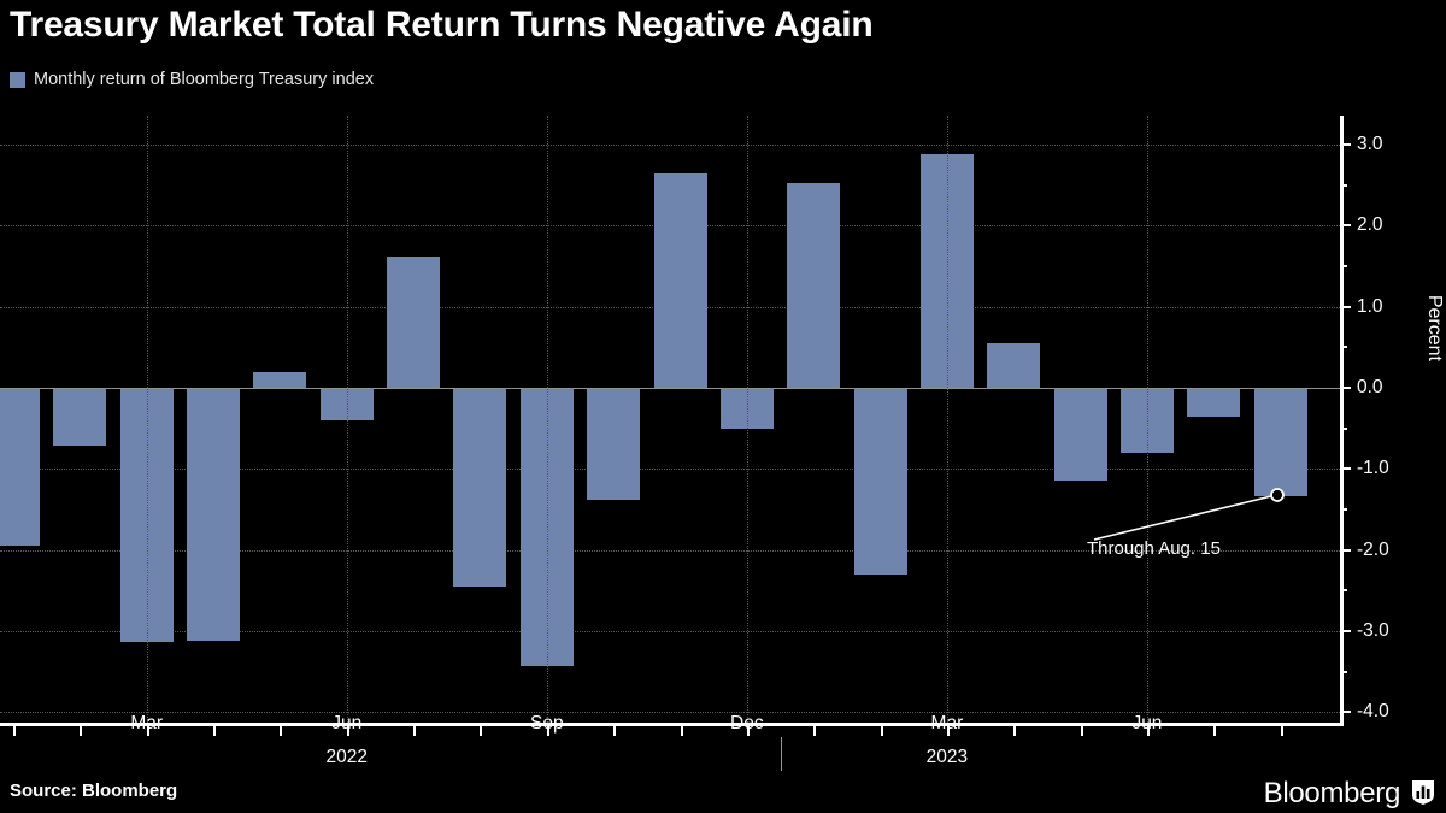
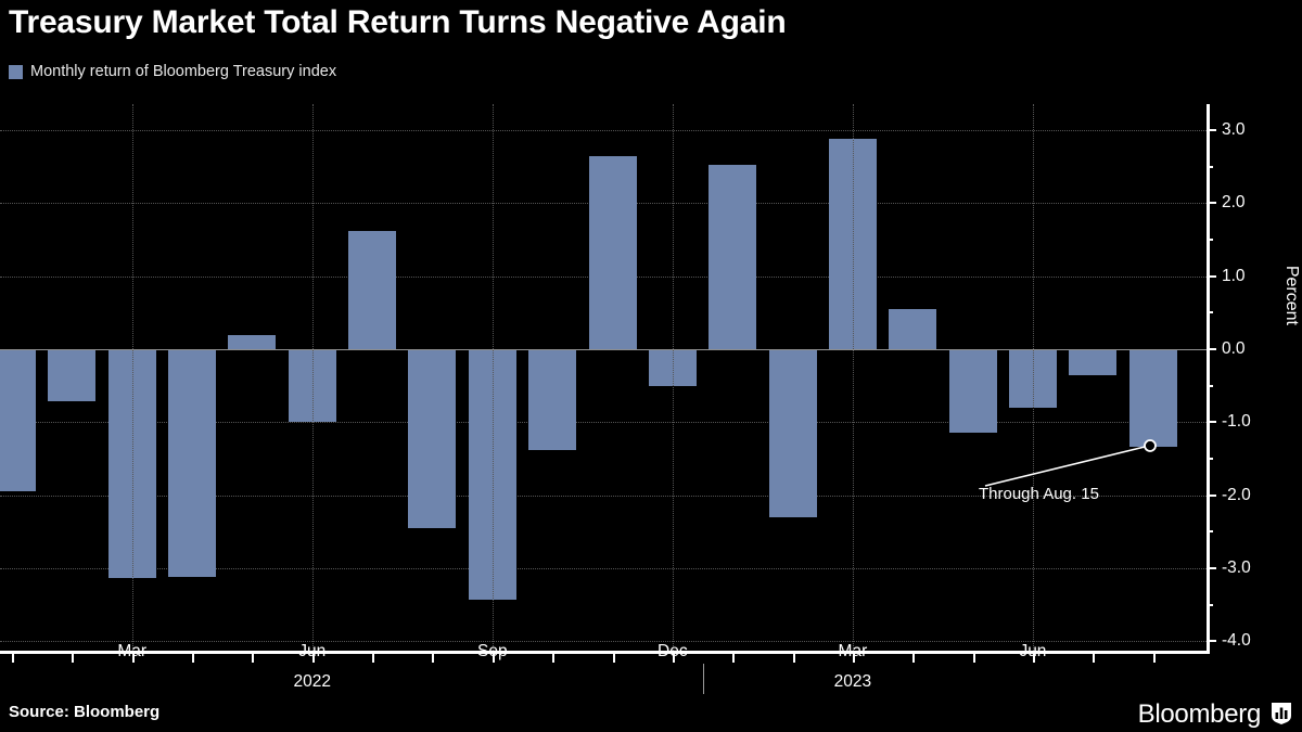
Jun 2022: -0.4 -> -1.0
